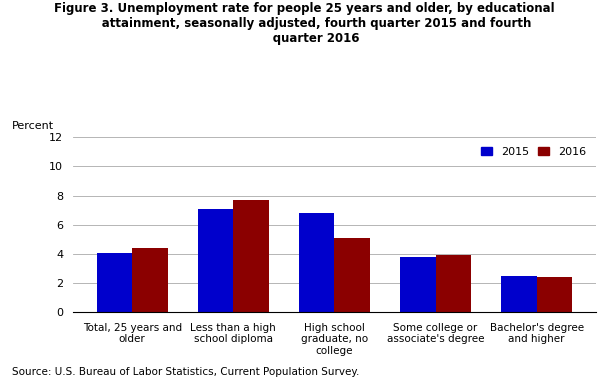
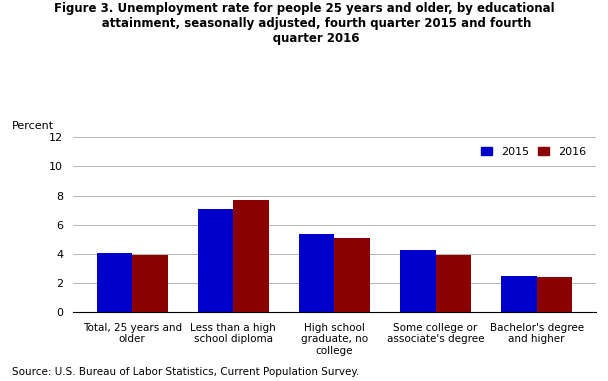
2016/Total, 25 years and older: 4.4 -> 3.9
2015/High school graduate, no college: 6.8 -> 5.4
2015/Some college or associate's degree: 3.8 -> 4.3
